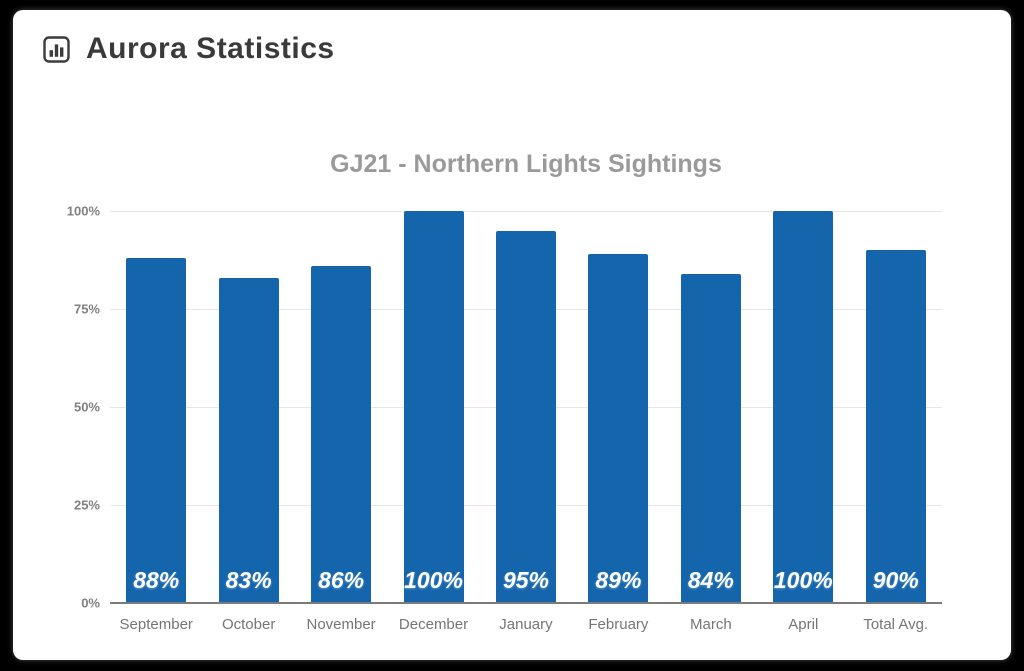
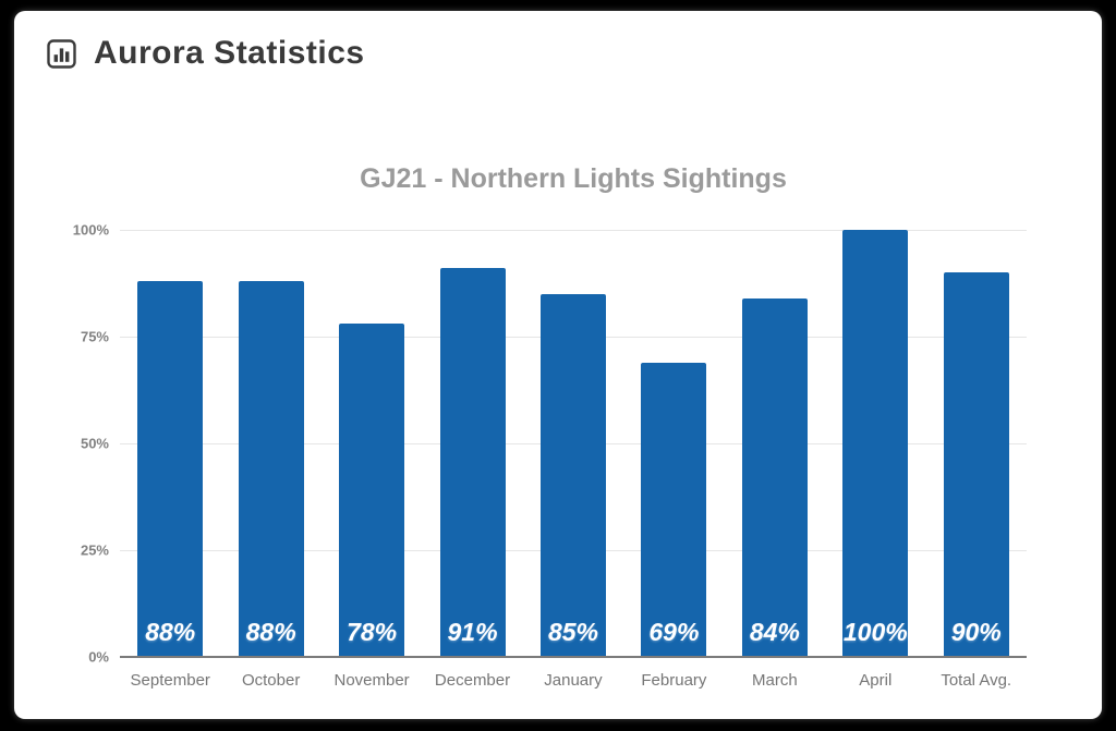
October: 83% -> 88%
November: 86% -> 78%
December: 100% -> 91%
January: 95% -> 85%
February: 89% -> 69%
